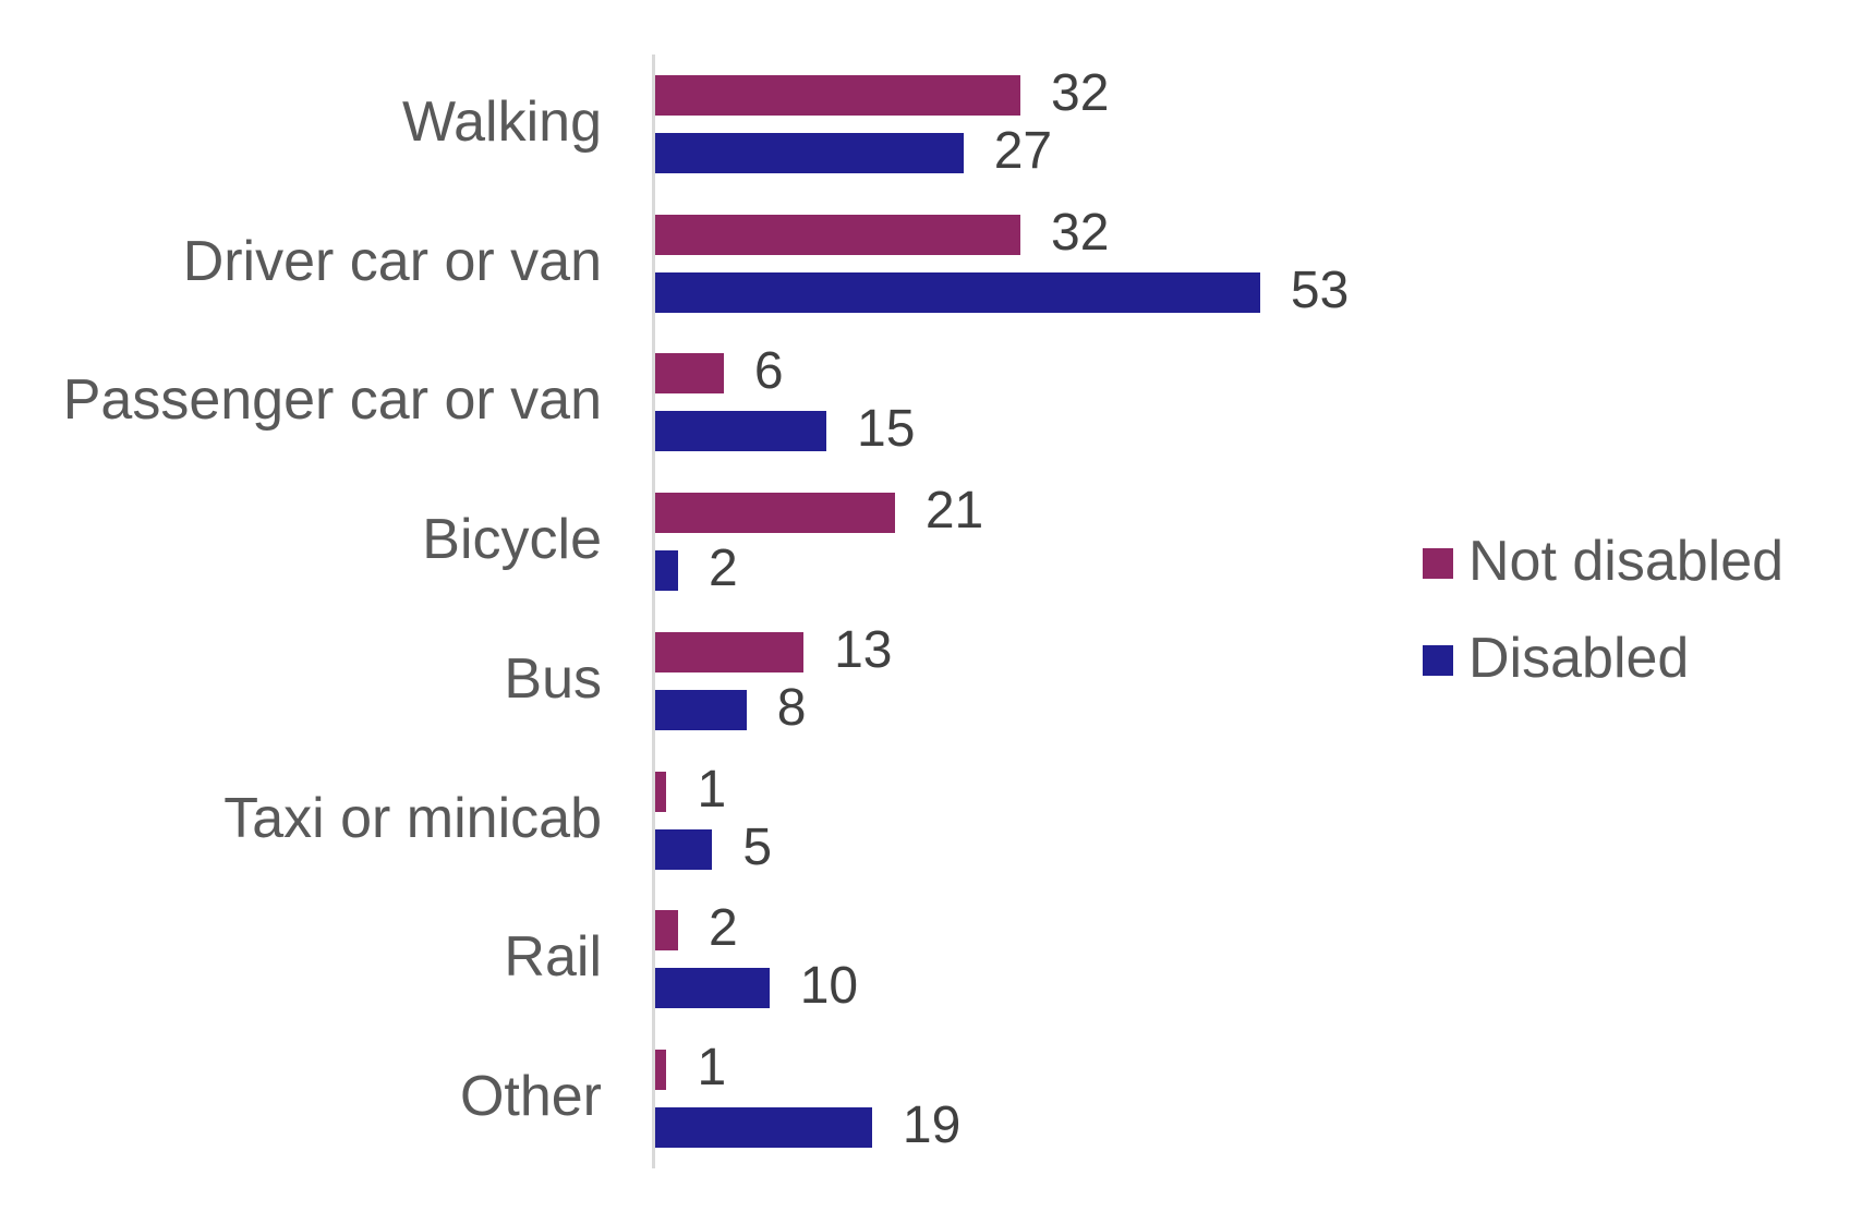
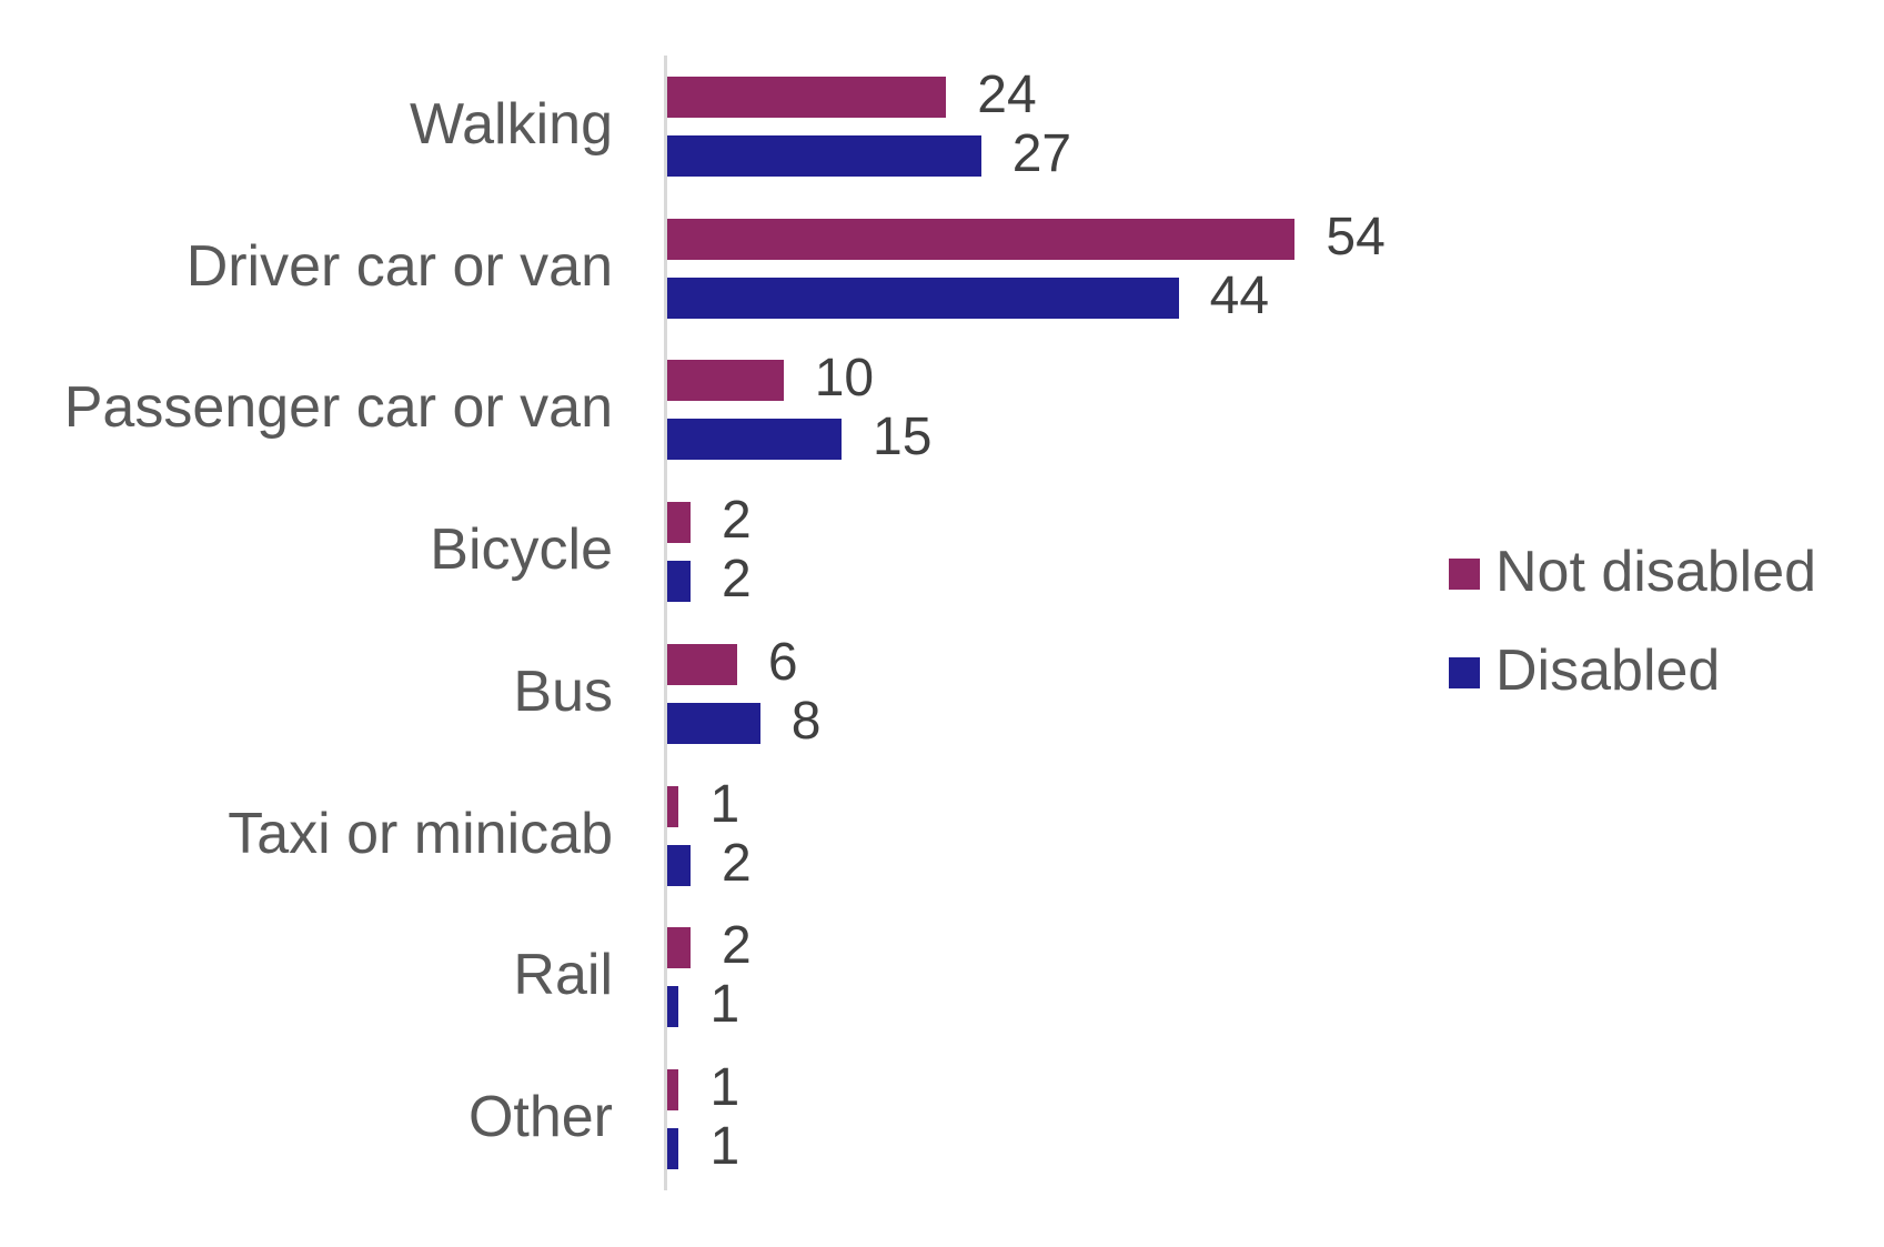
Not disabled/Walking: 32 -> 24
Not disabled/Driver car or van: 32 -> 54
Disabled/Driver car or van: 53 -> 44
Not disabled/Passenger car or van: 6 -> 10
Not disabled/Bicycle: 21 -> 2
Not disabled/Bus: 13 -> 6
Disabled/Taxi or minicab: 5 -> 2
Disabled/Rail: 10 -> 1
Disabled/Other: 19 -> 1
